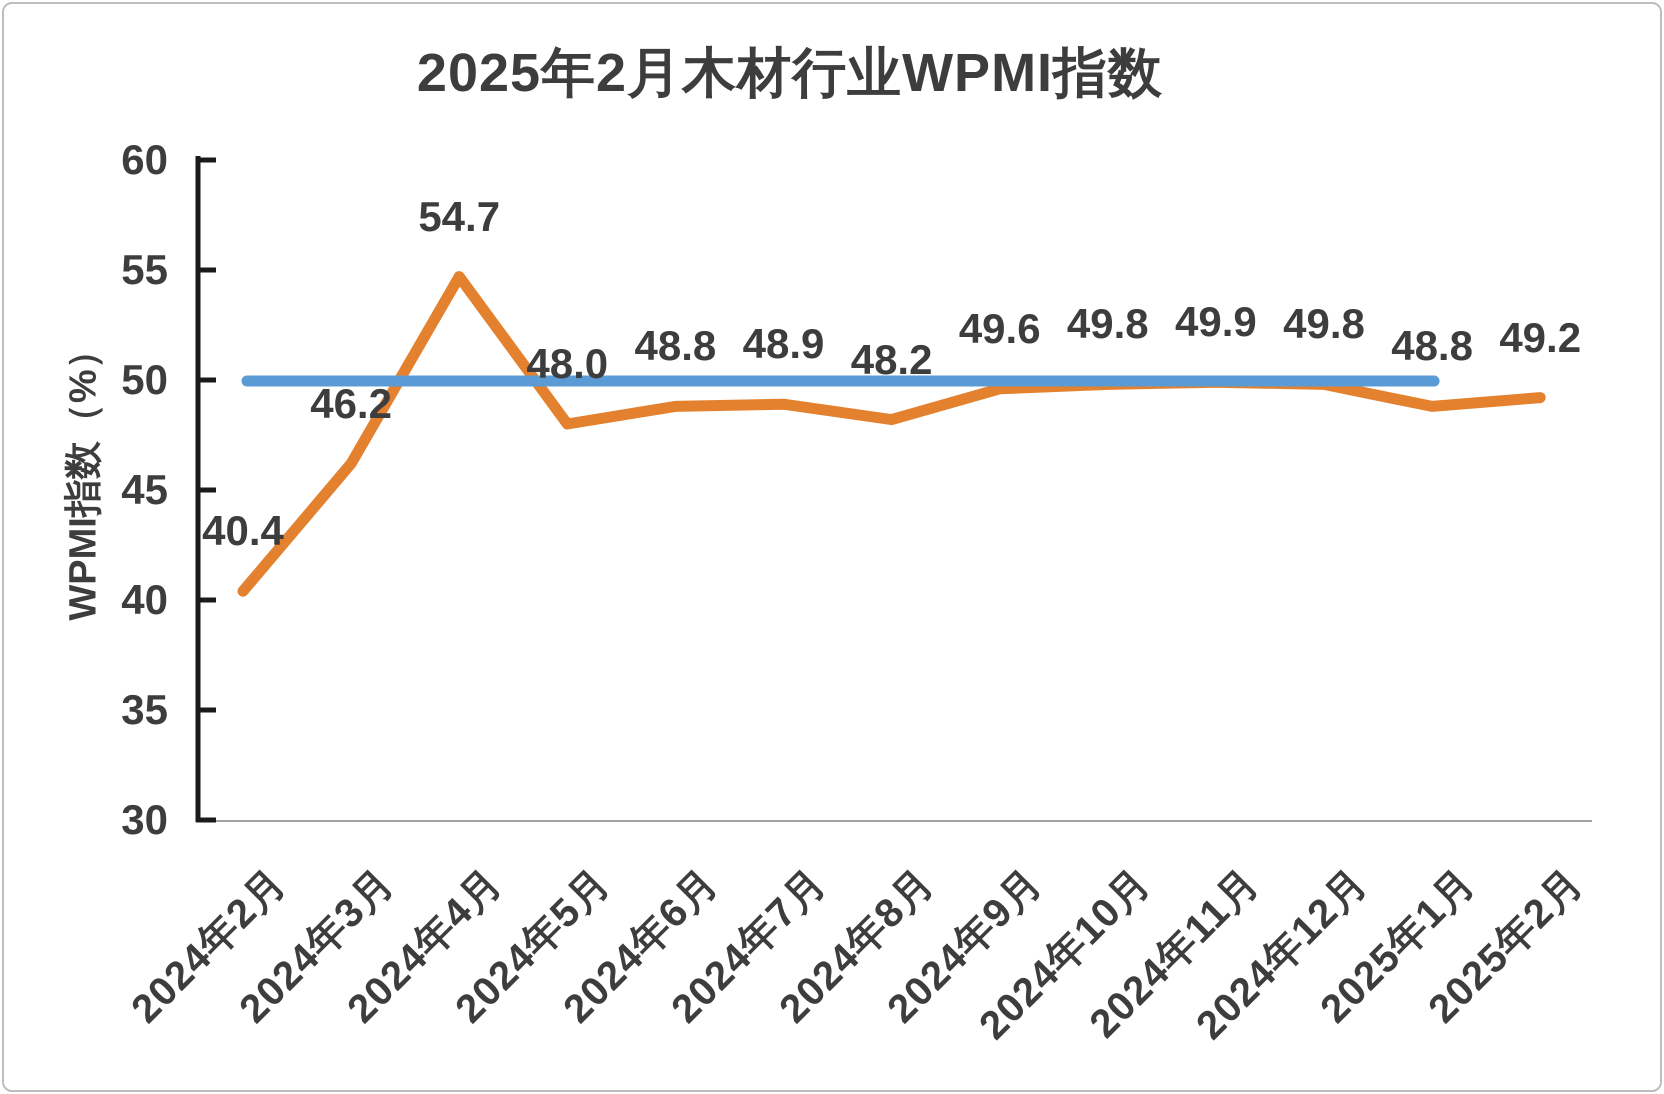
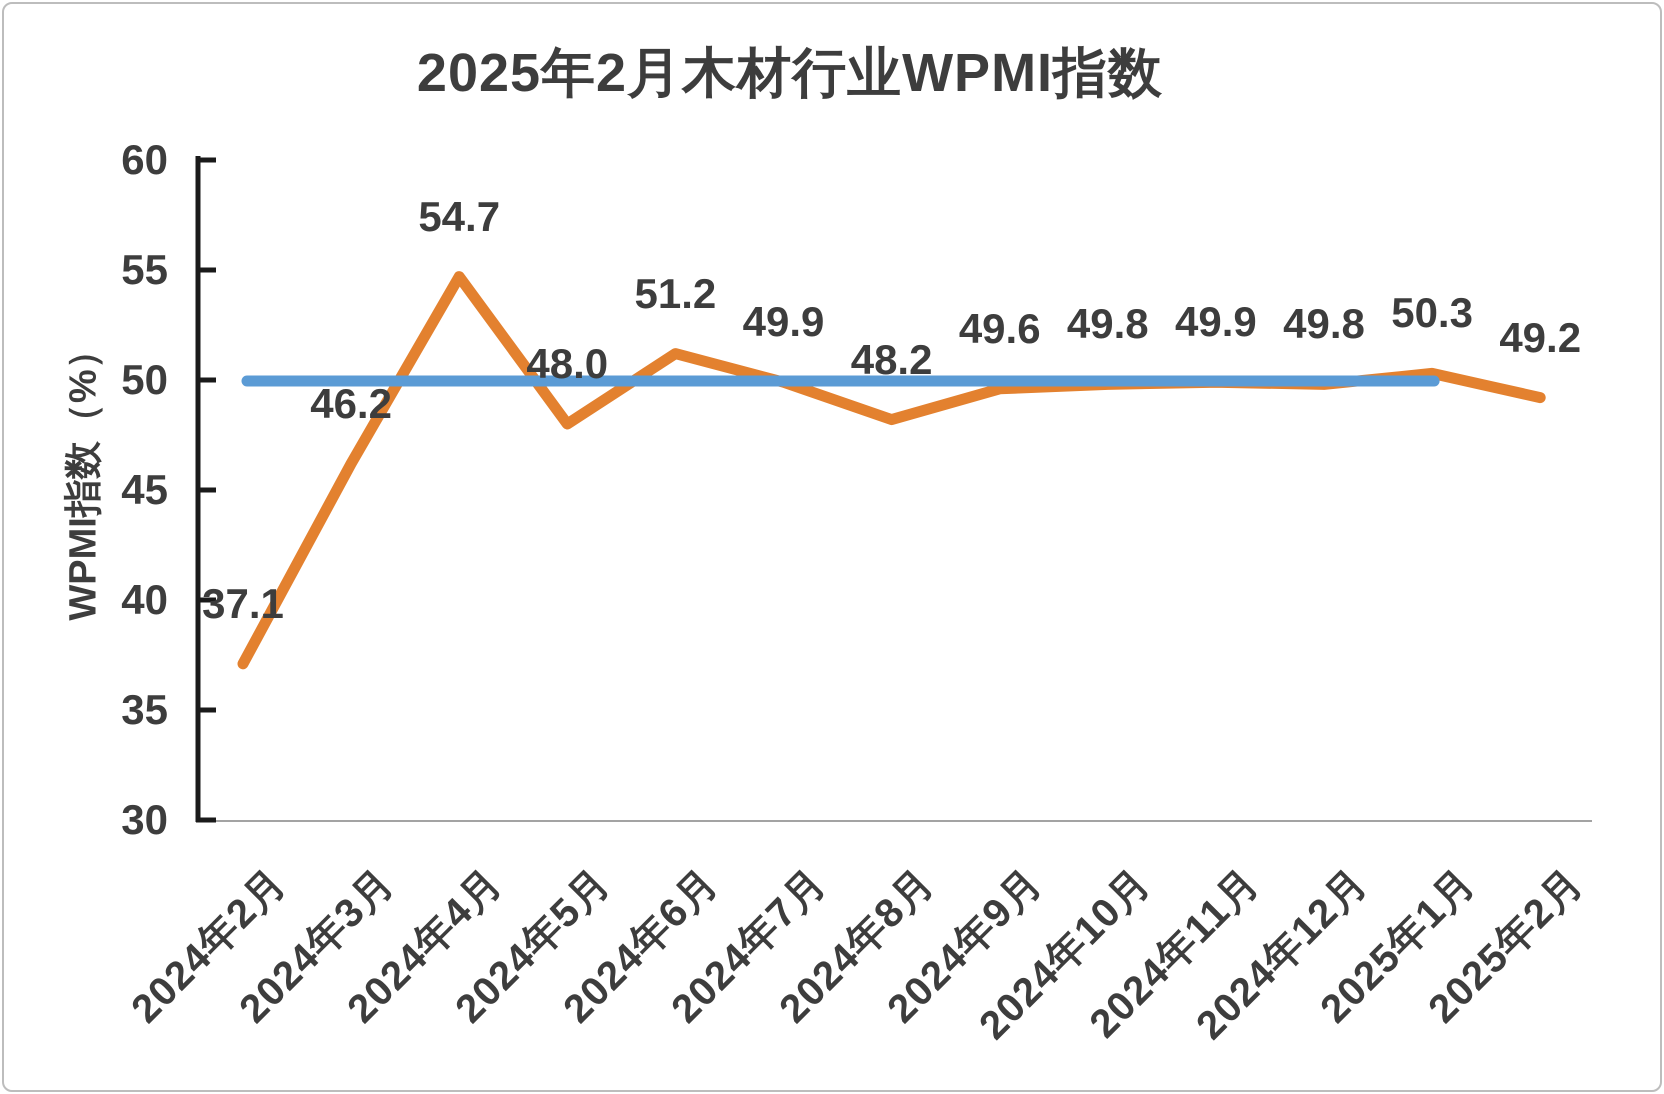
2024年2月: 40.4 -> 37.1
2024年6月: 48.8 -> 51.2
2024年7月: 48.9 -> 49.9
2025年1月: 48.8 -> 50.3
